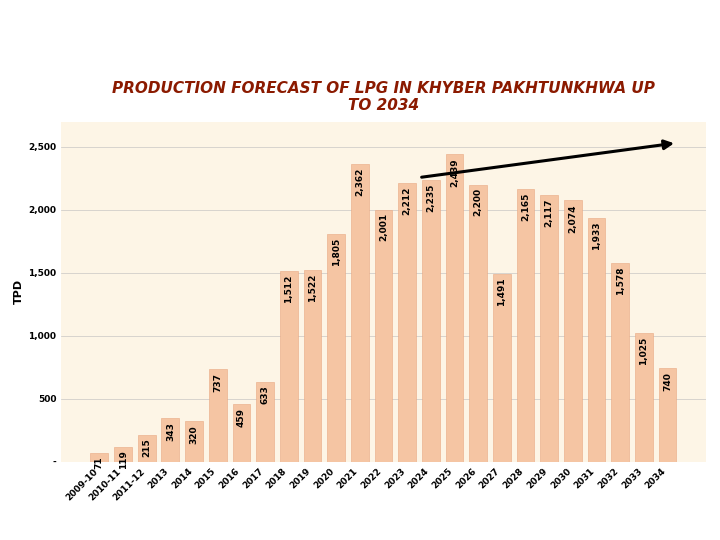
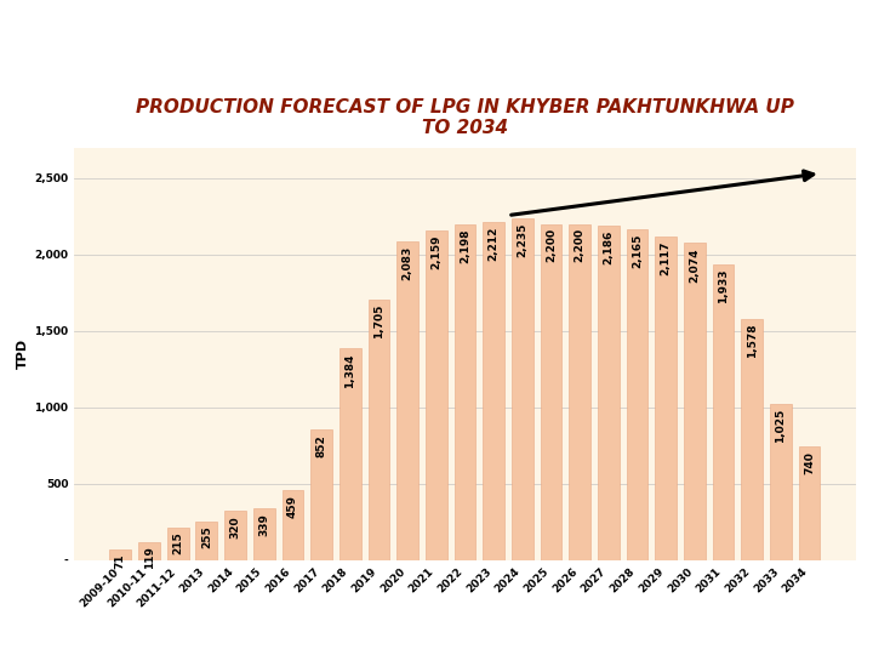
2013: 343 -> 255
2015: 737 -> 339
2017: 633 -> 852
2018: 1,512 -> 1,384
2019: 1,522 -> 1,705
2020: 1,805 -> 2,083
2021: 2,362 -> 2,159
2022: 2,001 -> 2,198
2025: 2,439 -> 2,200
2027: 1,491 -> 2,186
